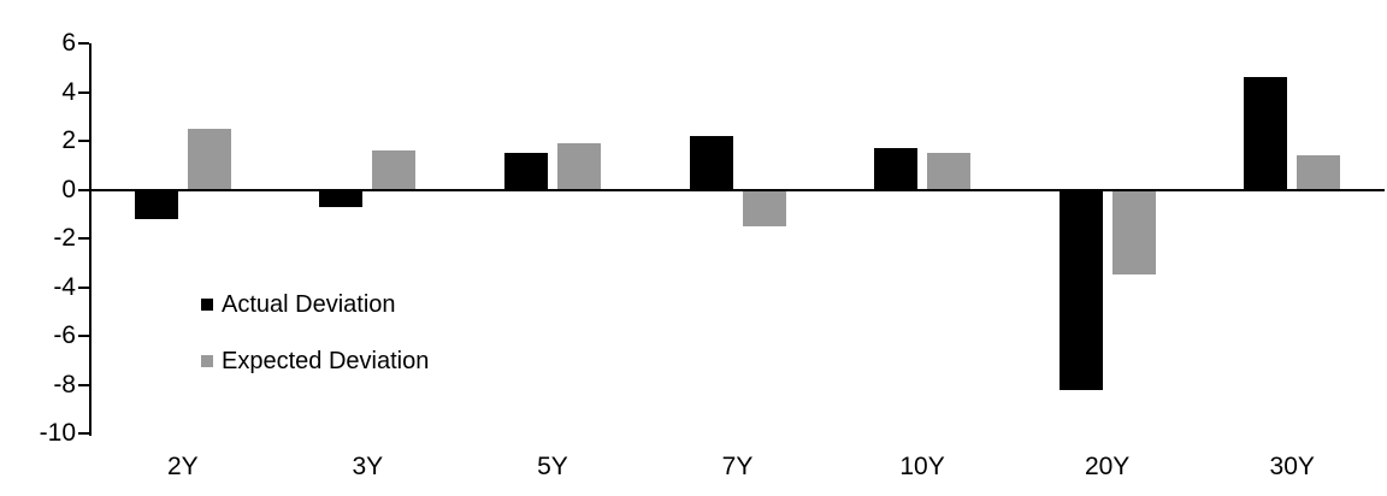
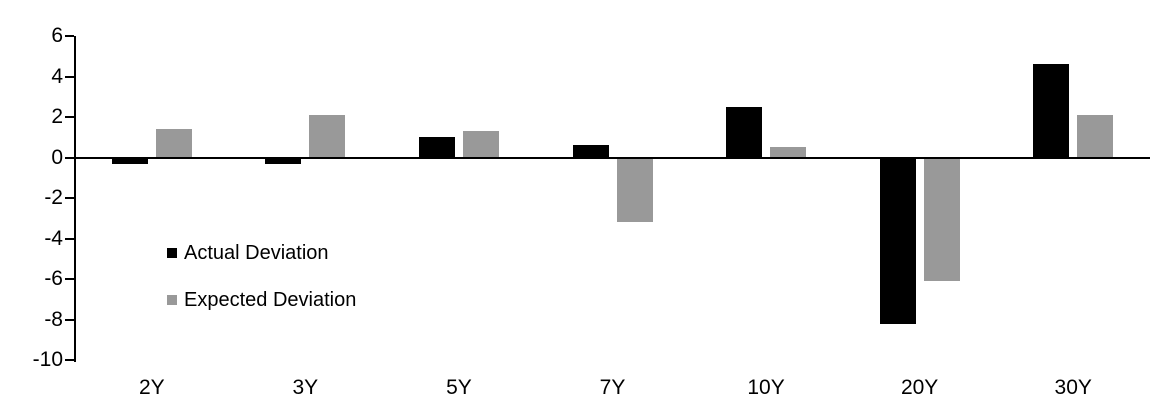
Actual Deviation/2Y: -1.2 -> -0.3
Expected Deviation/2Y: 2.5 -> 1.4
Actual Deviation/3Y: -0.7 -> -0.3
Expected Deviation/3Y: 1.6 -> 2.1
Actual Deviation/5Y: 1.5 -> 1.0
Expected Deviation/5Y: 1.9 -> 1.3
Actual Deviation/7Y: 2.2 -> 0.6
Expected Deviation/7Y: -1.5 -> -3.2
Actual Deviation/10Y: 1.7 -> 2.5
Expected Deviation/10Y: 1.5 -> 0.5
Expected Deviation/20Y: -3.5 -> -6.1
Expected Deviation/30Y: 1.4 -> 2.1
